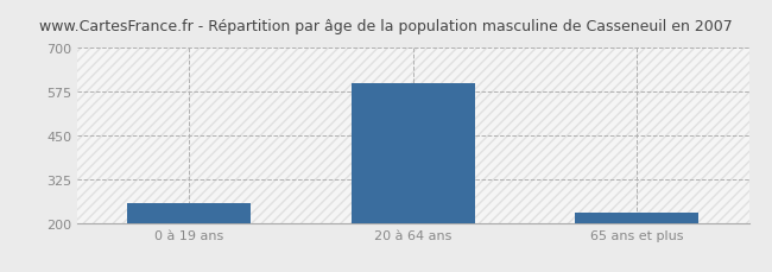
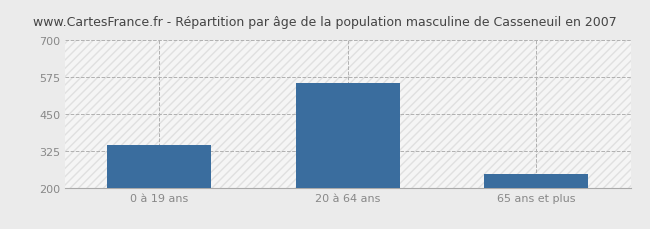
0 à 19 ans: 258 -> 345
20 à 64 ans: 600 -> 555
65 ans et plus: 228 -> 245
